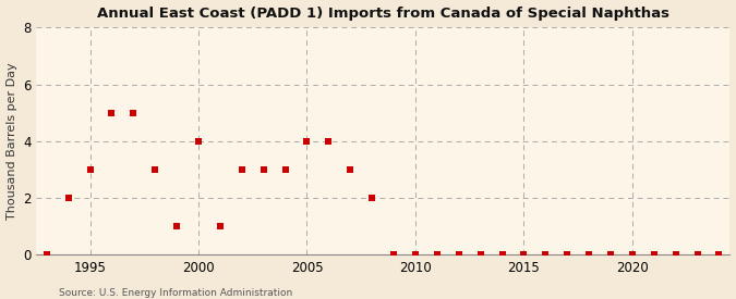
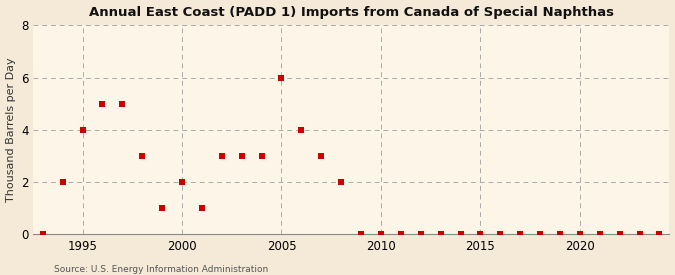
1995: 3 -> 4
2000: 4 -> 2
2005: 4 -> 6
